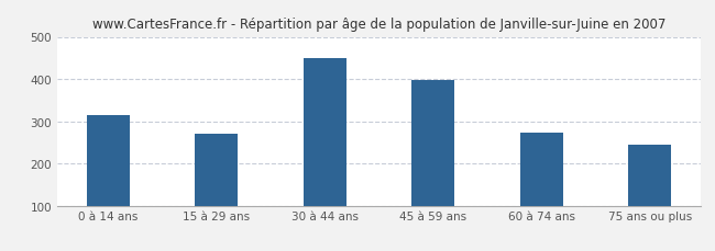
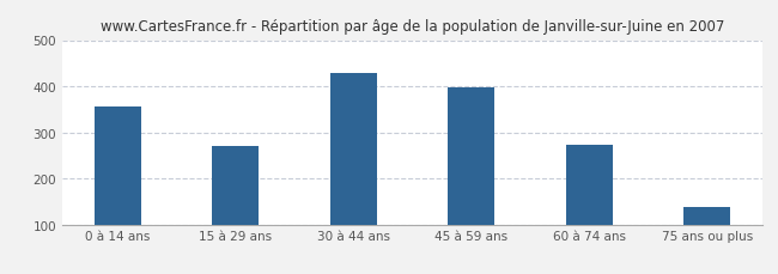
0 à 14 ans: 315 -> 357
30 à 44 ans: 450 -> 428
75 ans ou plus: 245 -> 137
